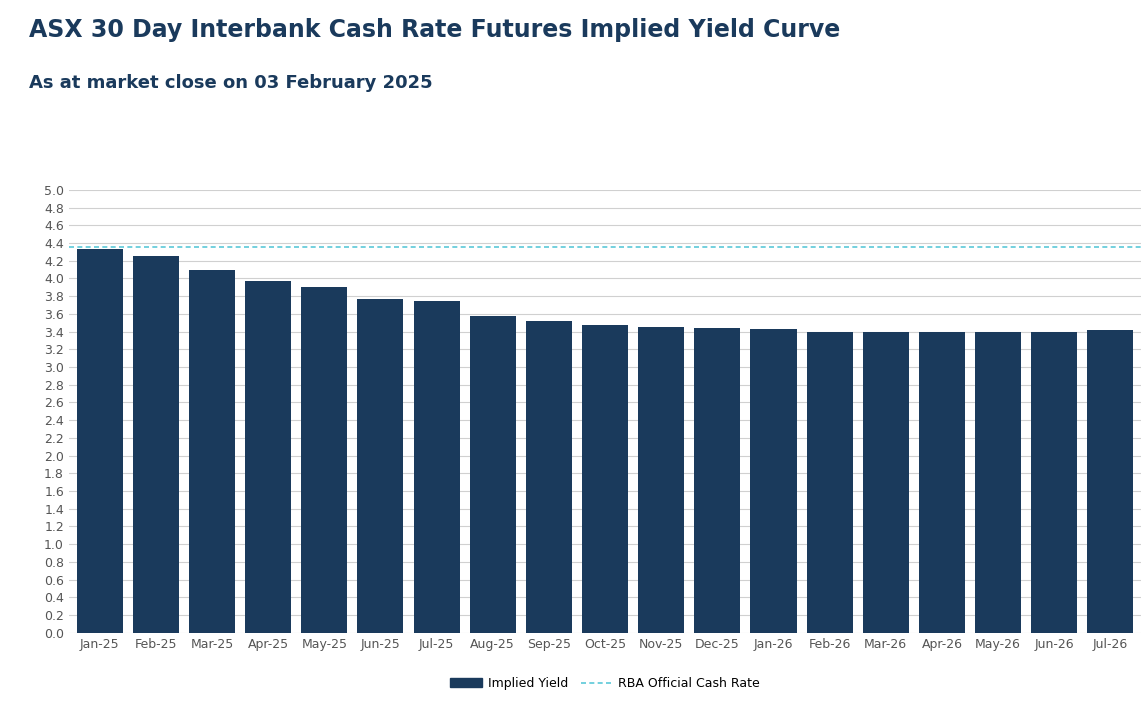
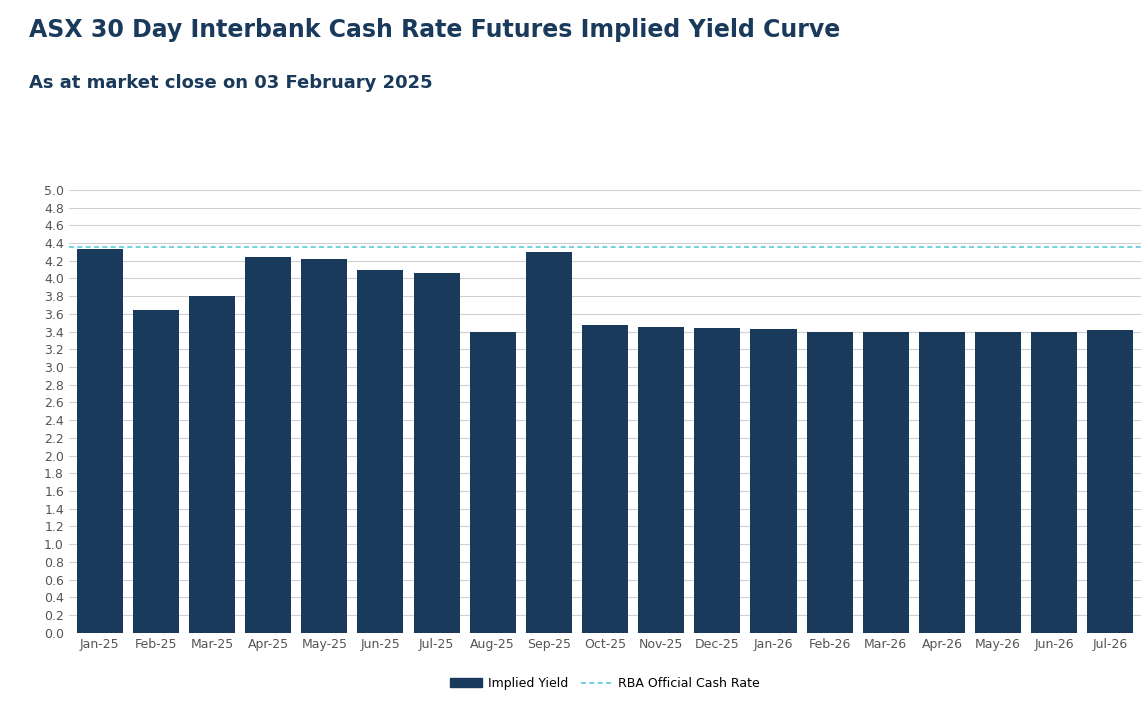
Feb-25: 4.25 -> 3.64
Mar-25: 4.10 -> 3.80
Apr-25: 3.97 -> 4.24
May-25: 3.90 -> 4.22
Jun-25: 3.77 -> 4.10
Jul-25: 3.75 -> 4.06
Aug-25: 3.58 -> 3.40
Sep-25: 3.52 -> 4.30
